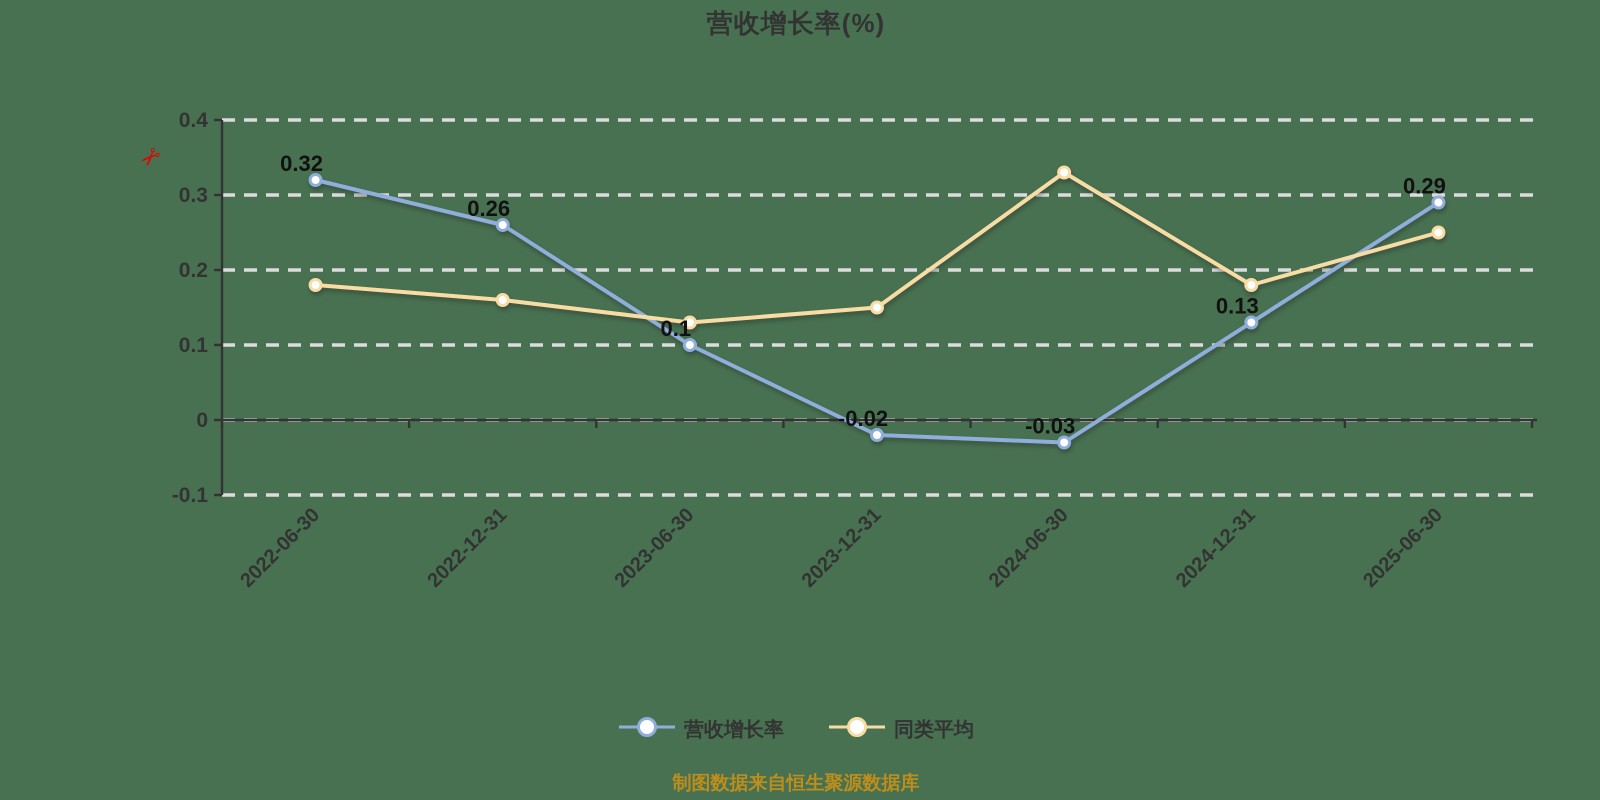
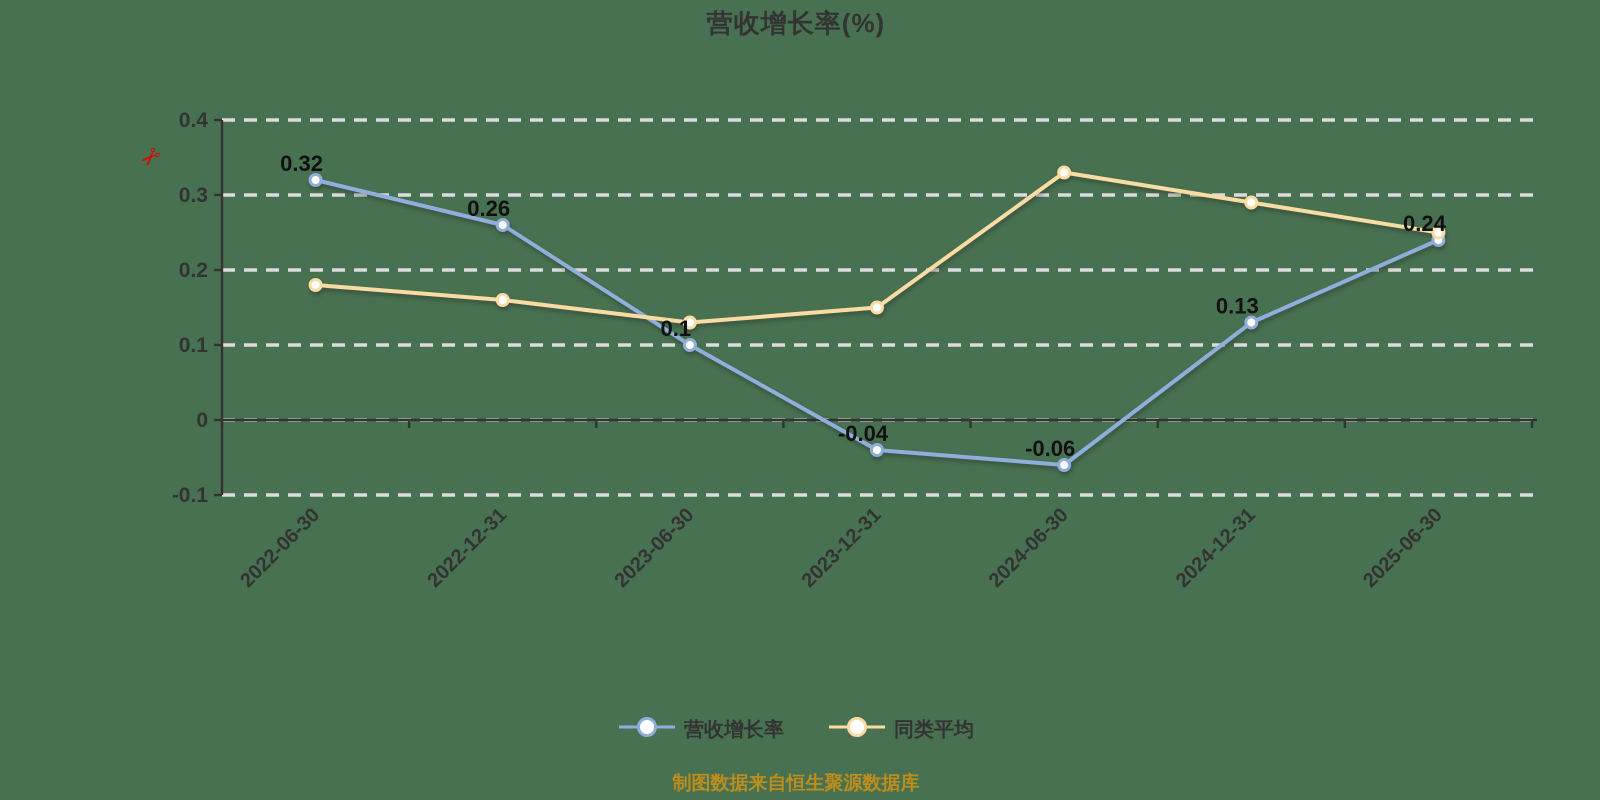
营收增长率/2023-12-31: -0.02 -> -0.04
营收增长率/2024-06-30: -0.03 -> -0.06
同类平均/2024-12-31: 0.18 -> 0.29
营收增长率/2025-06-30: 0.29 -> 0.24
